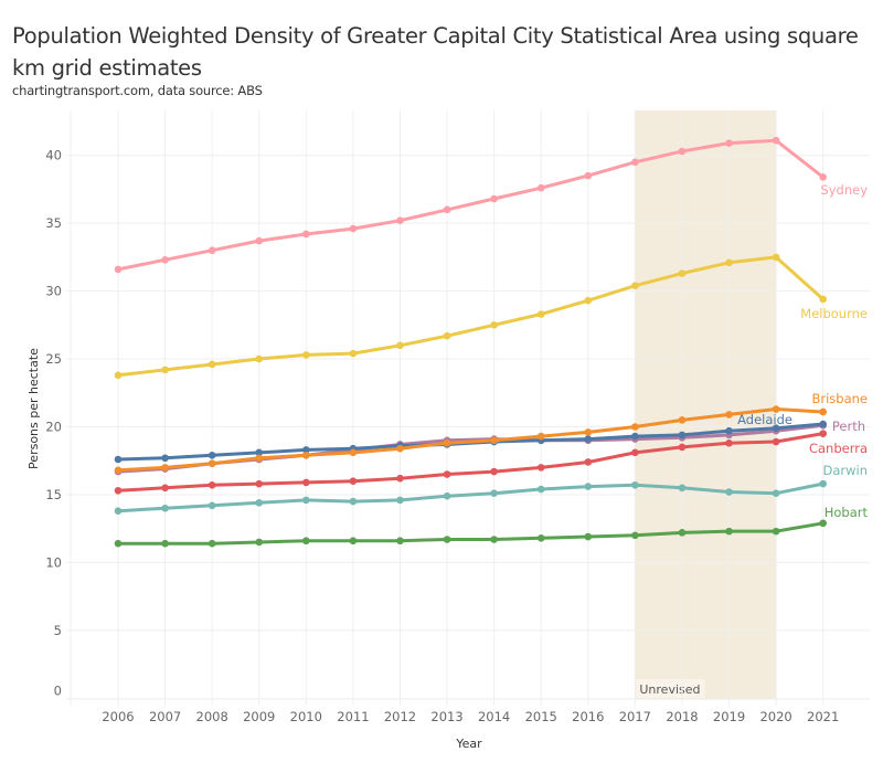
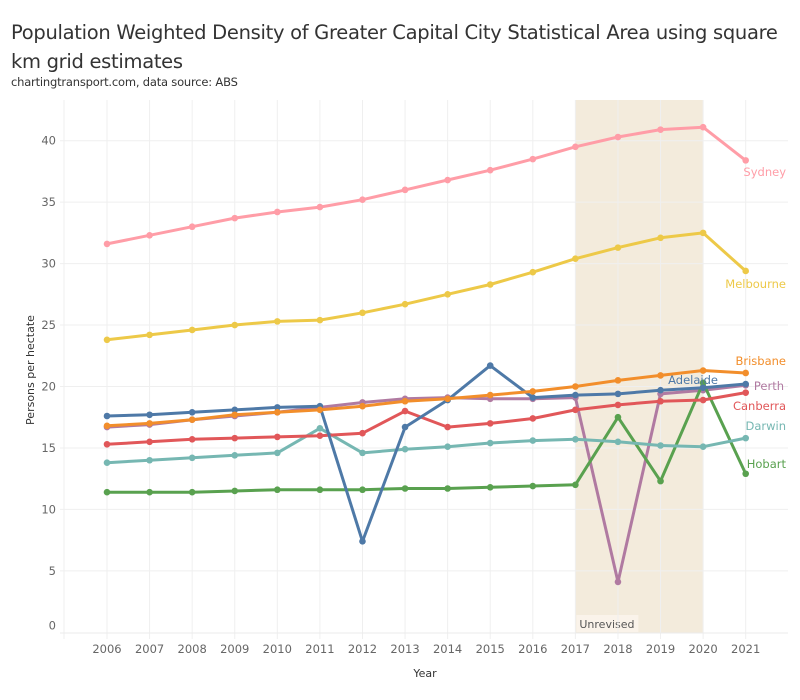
Darwin/2011: 14.5 -> 16.6
Adelaide/2012: 18.6 -> 7.4
Adelaide/2013: 18.7 -> 16.7
Canberra/2013: 16.5 -> 18.0
Adelaide/2015: 19.0 -> 21.7
Perth/2018: 19.2 -> 4.1
Hobart/2018: 12.2 -> 17.5
Hobart/2020: 12.3 -> 20.3
